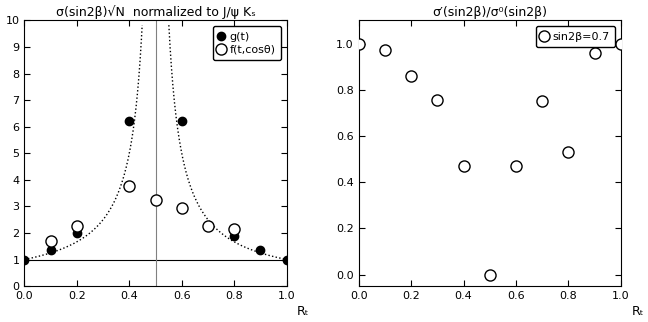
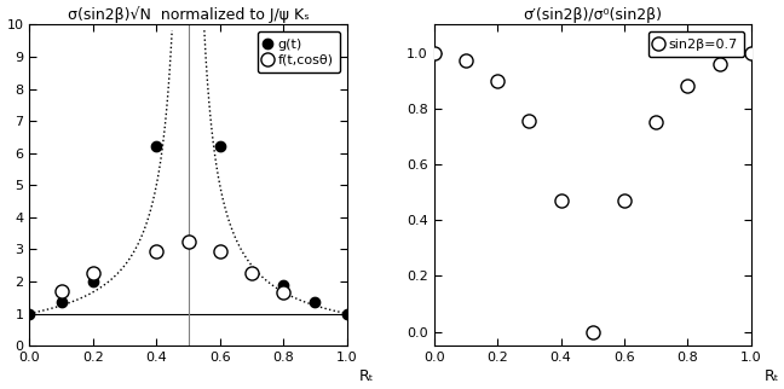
σ(sin2β)√N normalized to J/ψ Kₛ/f(t,cosθ)/0.4: 3.75 -> 2.95
σ(sin2β)√N normalized to J/ψ Kₛ/f(t,cosθ)/0.8: 2.15 -> 1.65
σ′(sin2β)/σ⁰(sin2β)/0.2: 0.860 -> 0.900
σ′(sin2β)/σ⁰(sin2β)/0.8: 0.530 -> 0.880
